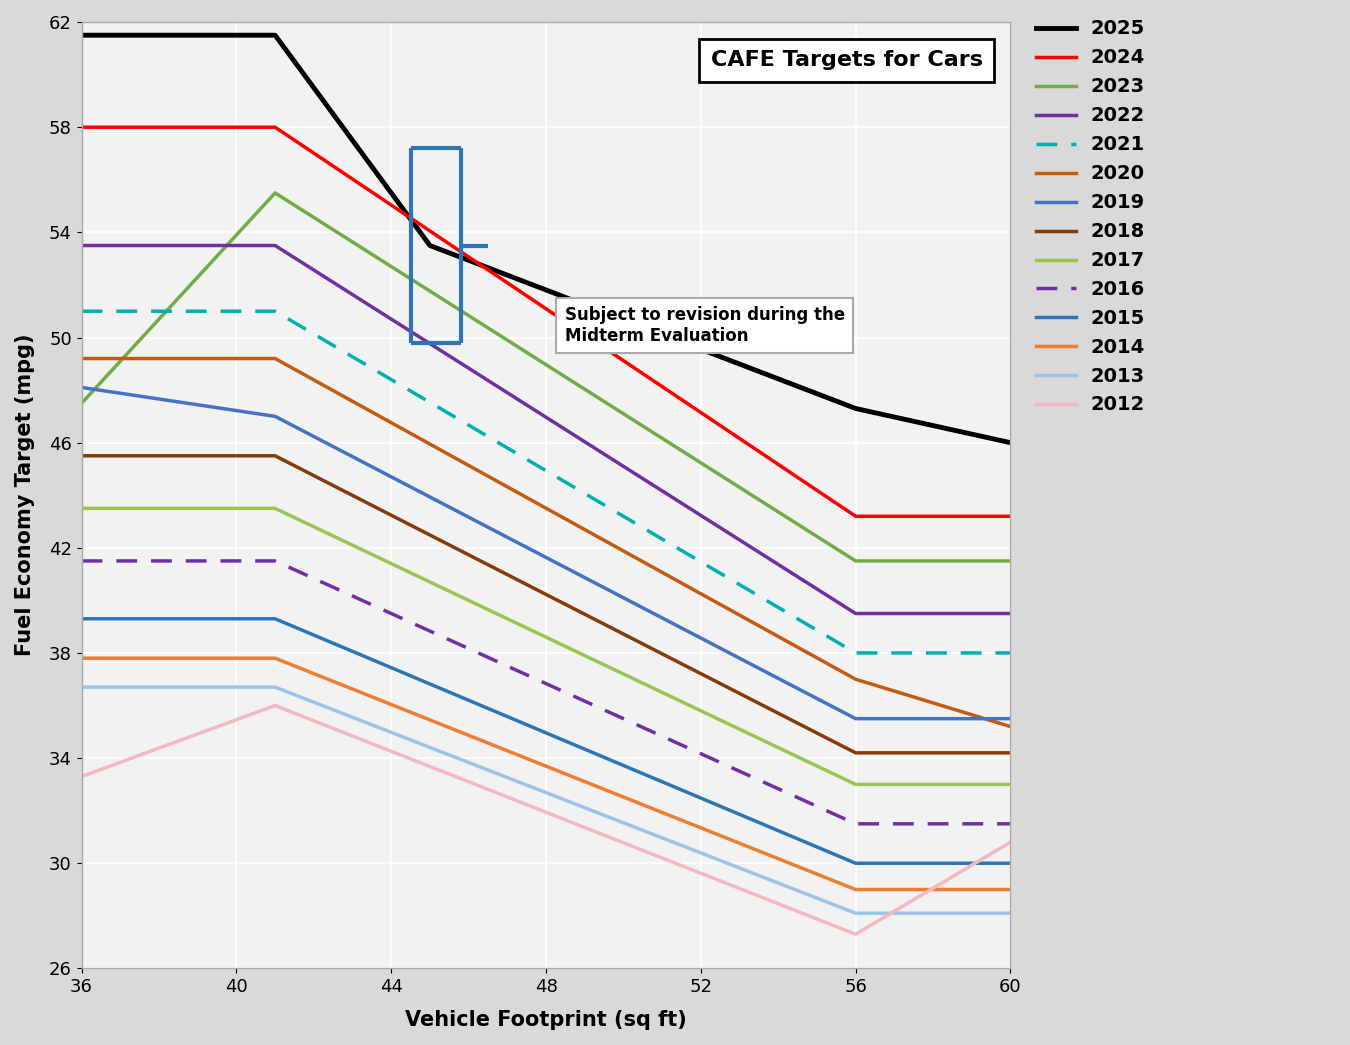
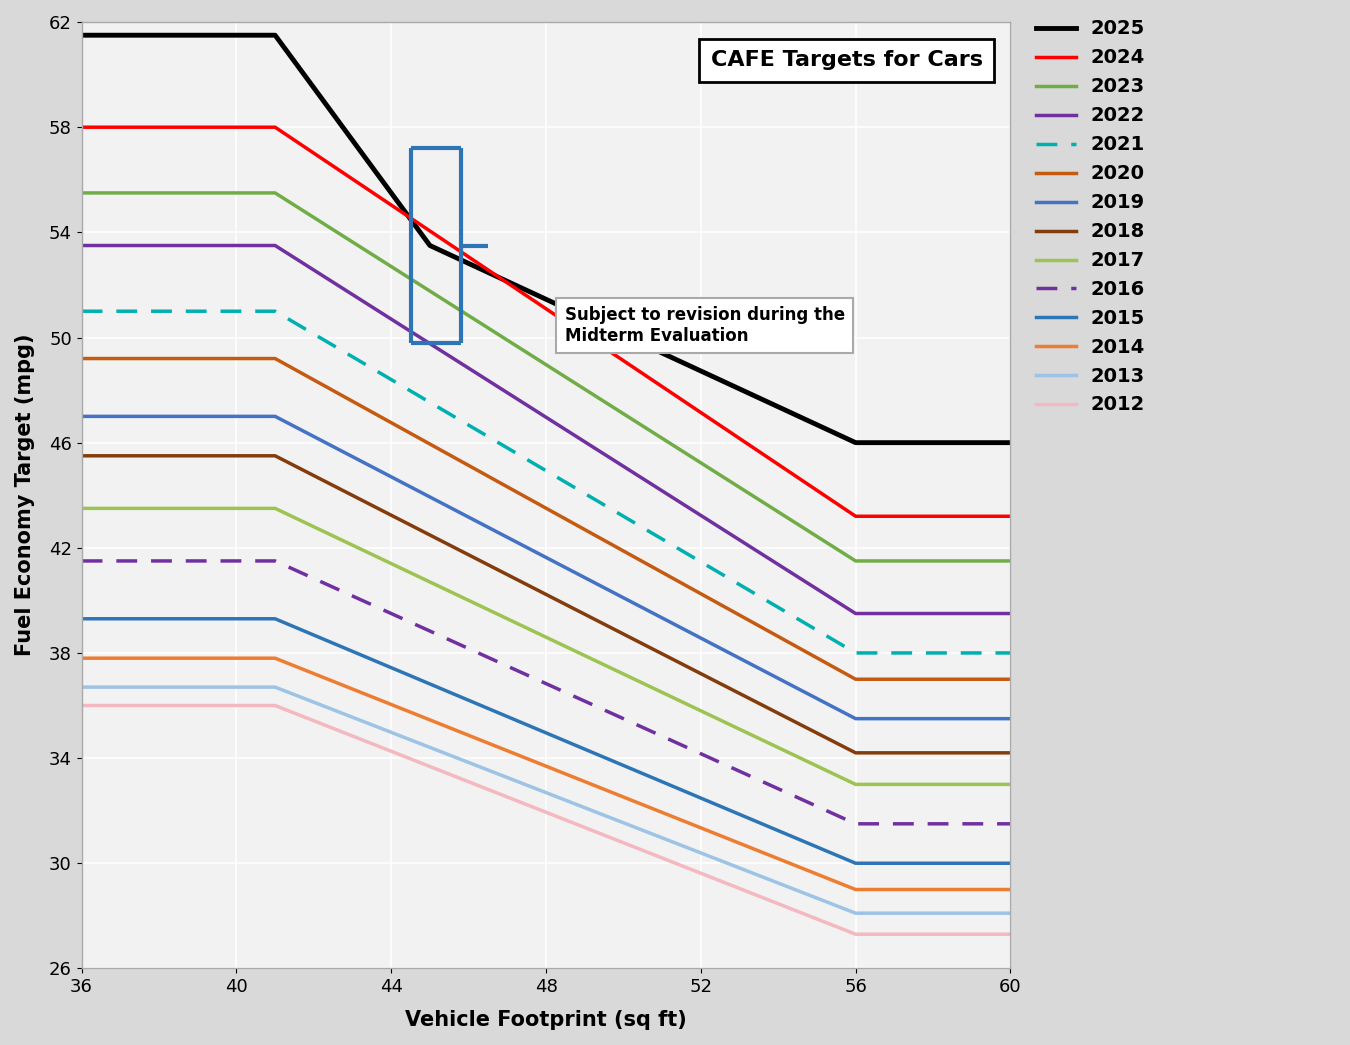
2023/36: 47.5 -> 55.5
2019/36: 48.1 -> 47.0
2012/36: 33.3 -> 36.0
2025/56: 47.3 -> 46.0
2020/60: 35.2 -> 37.0
2012/60: 30.8 -> 27.3
